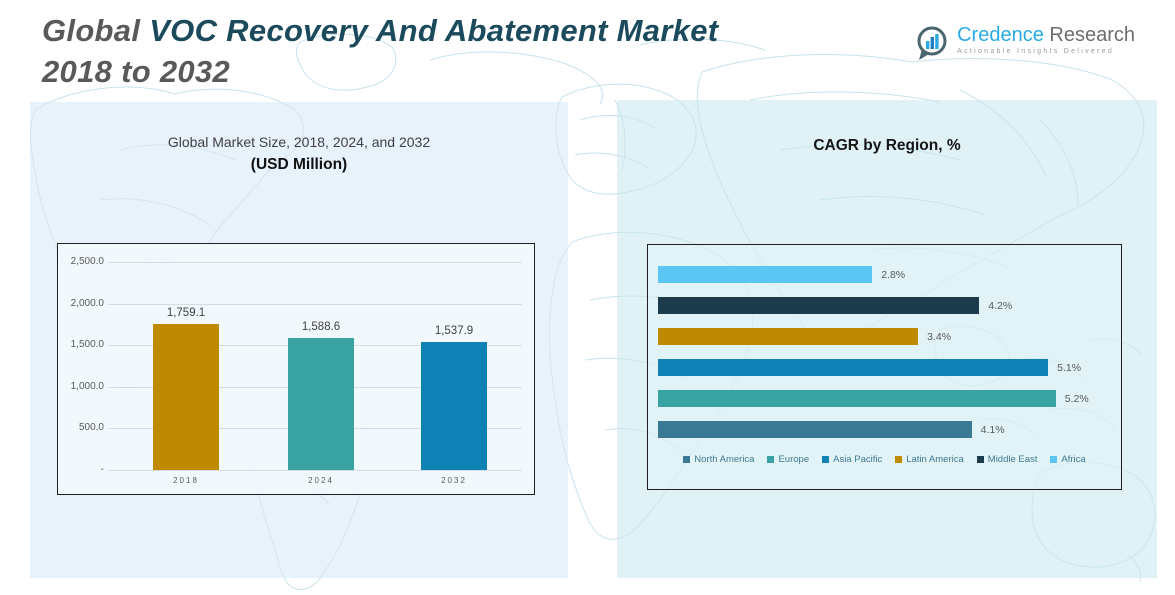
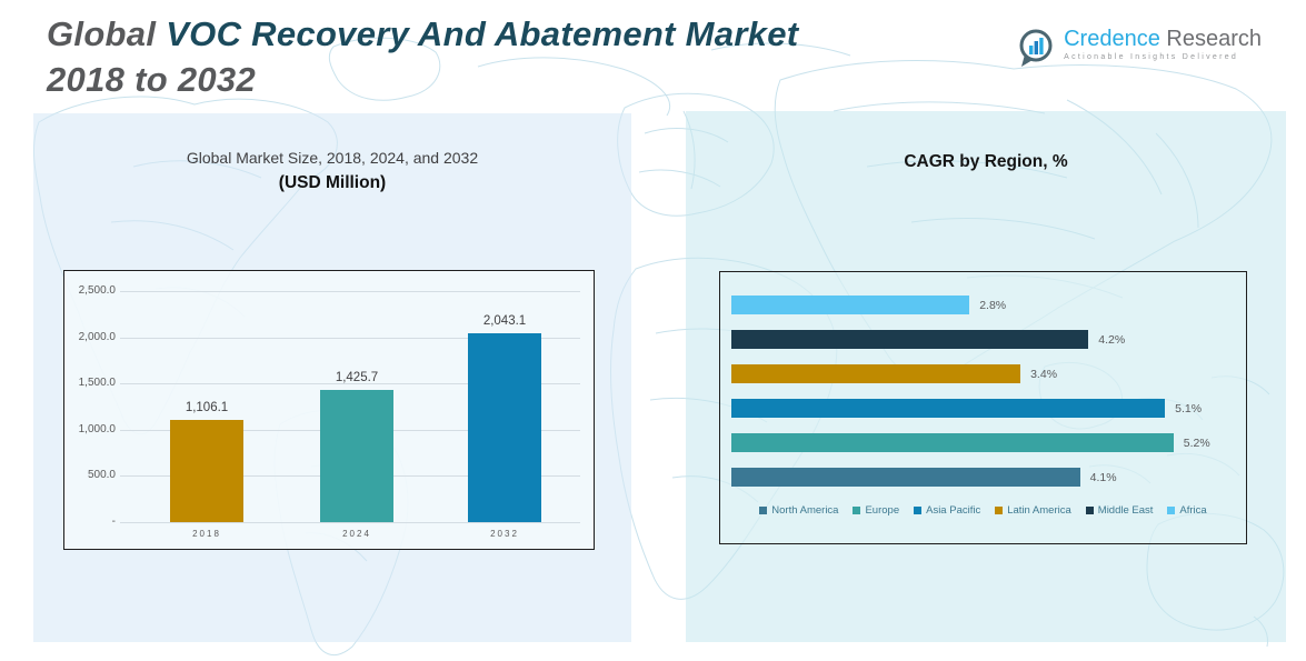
Global Market Size, 2018, 2024, and 2032/2018: 1,759.1 -> 1,106.1
Global Market Size, 2018, 2024, and 2032/2024: 1,588.6 -> 1,425.7
Global Market Size, 2018, 2024, and 2032/2032: 1,537.9 -> 2,043.1
